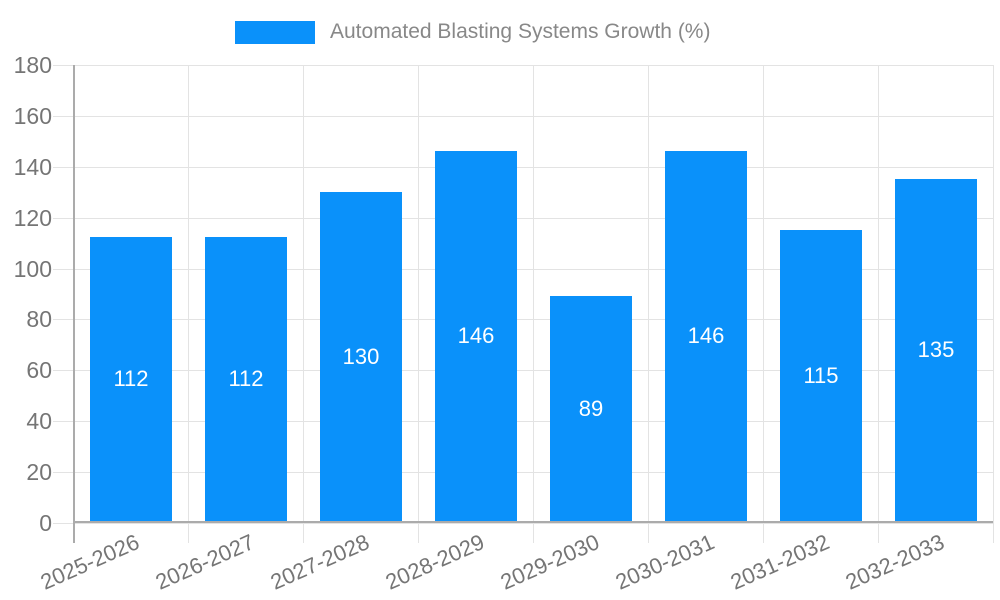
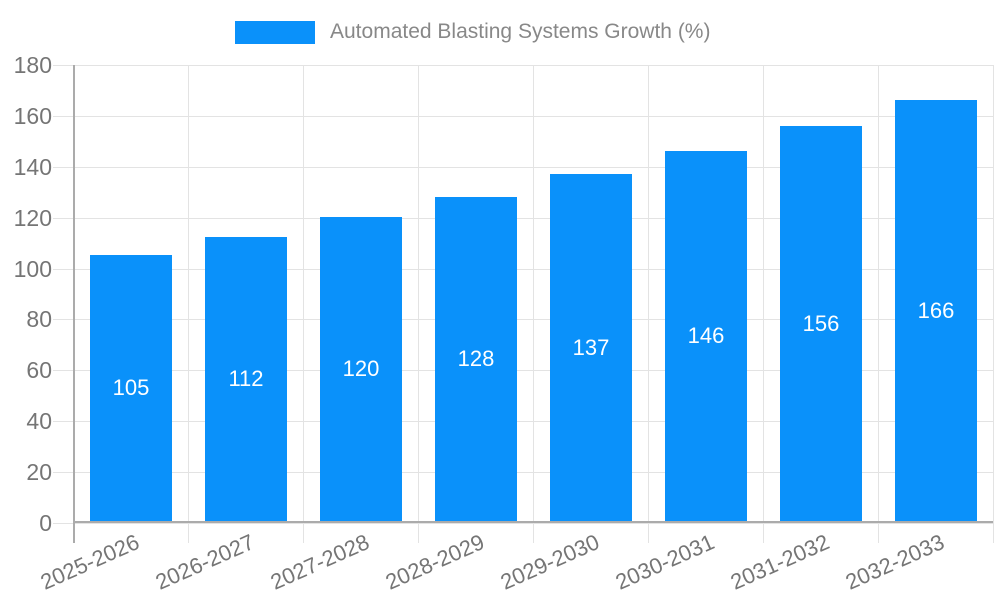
2025-2026: 112 -> 105
2027-2028: 130 -> 120
2028-2029: 146 -> 128
2029-2030: 89 -> 137
2031-2032: 115 -> 156
2032-2033: 135 -> 166
